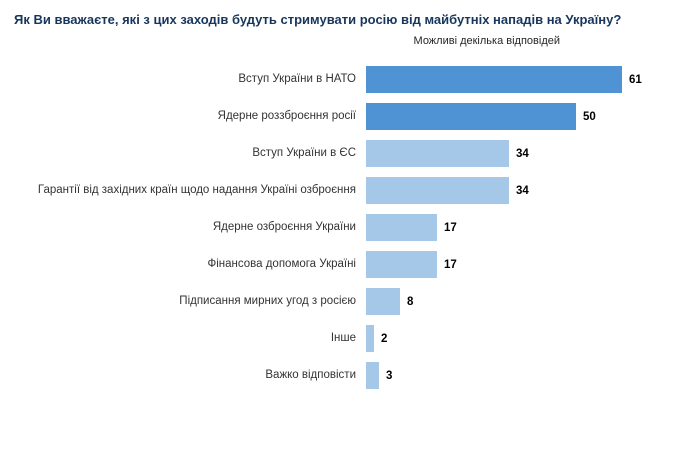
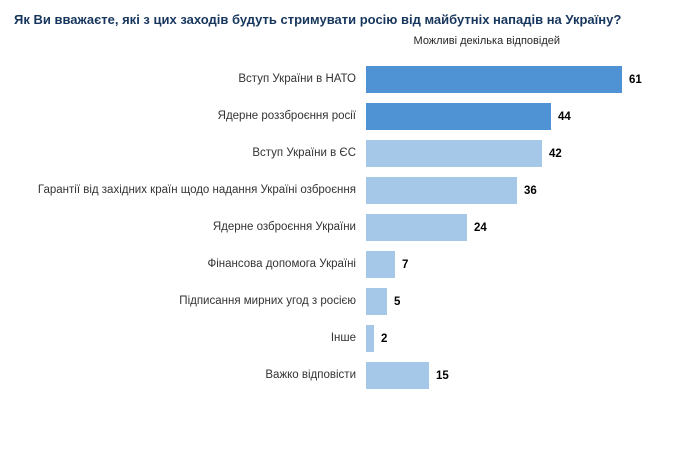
Ядерне роззброєння росії: 50 -> 44
Вступ України в ЄС: 34 -> 42
Гарантії від західних країн щодо надання Україні озброєння: 34 -> 36
Ядерне озброєння України: 17 -> 24
Фінансова допомога Україні: 17 -> 7
Підписання мирних угод з росією: 8 -> 5
Важко відповісти: 3 -> 15
